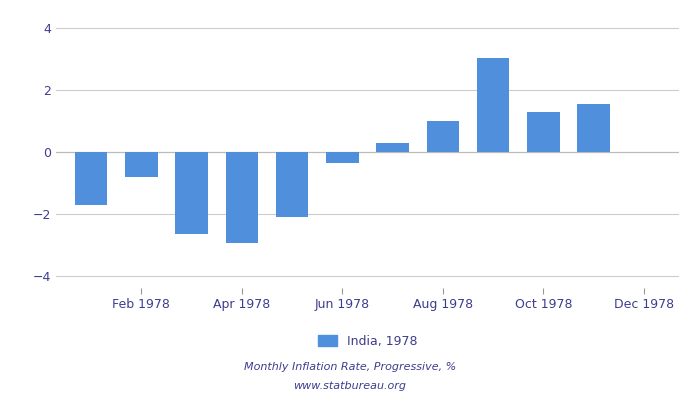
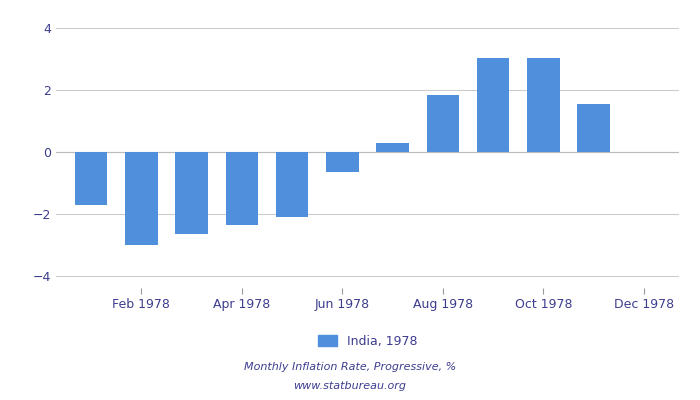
Feb 1978: -0.80 -> -3.00
Apr 1978: -2.95 -> -2.35
Jun 1978: -0.35 -> -0.65
Aug 1978: 1.00 -> 1.85
Oct 1978: 1.30 -> 3.05
